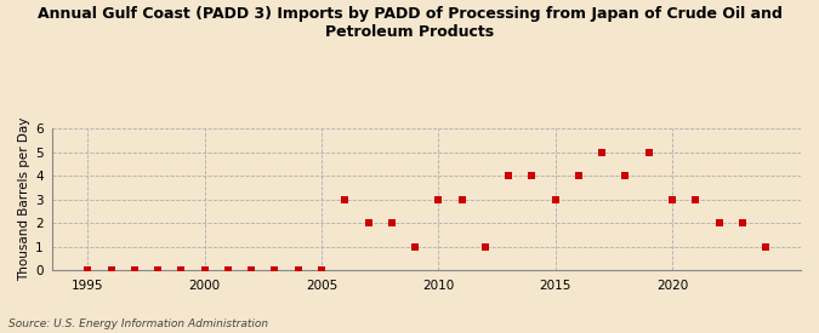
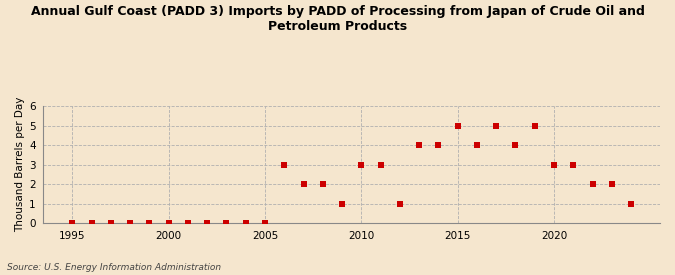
2015: 3 -> 5
